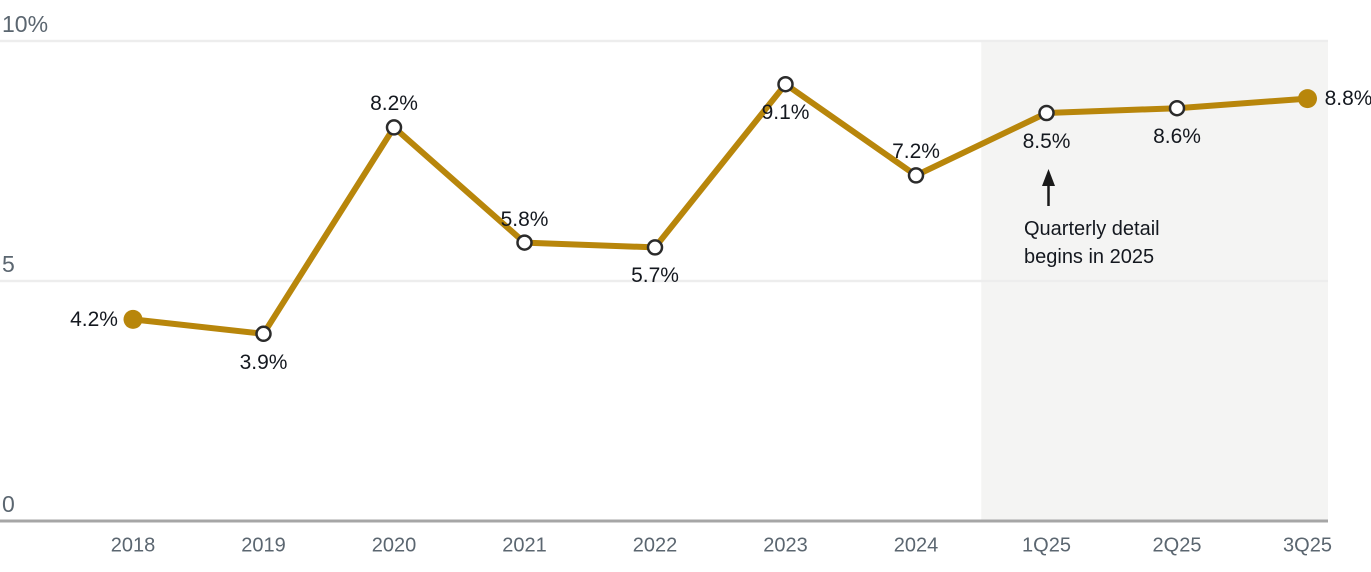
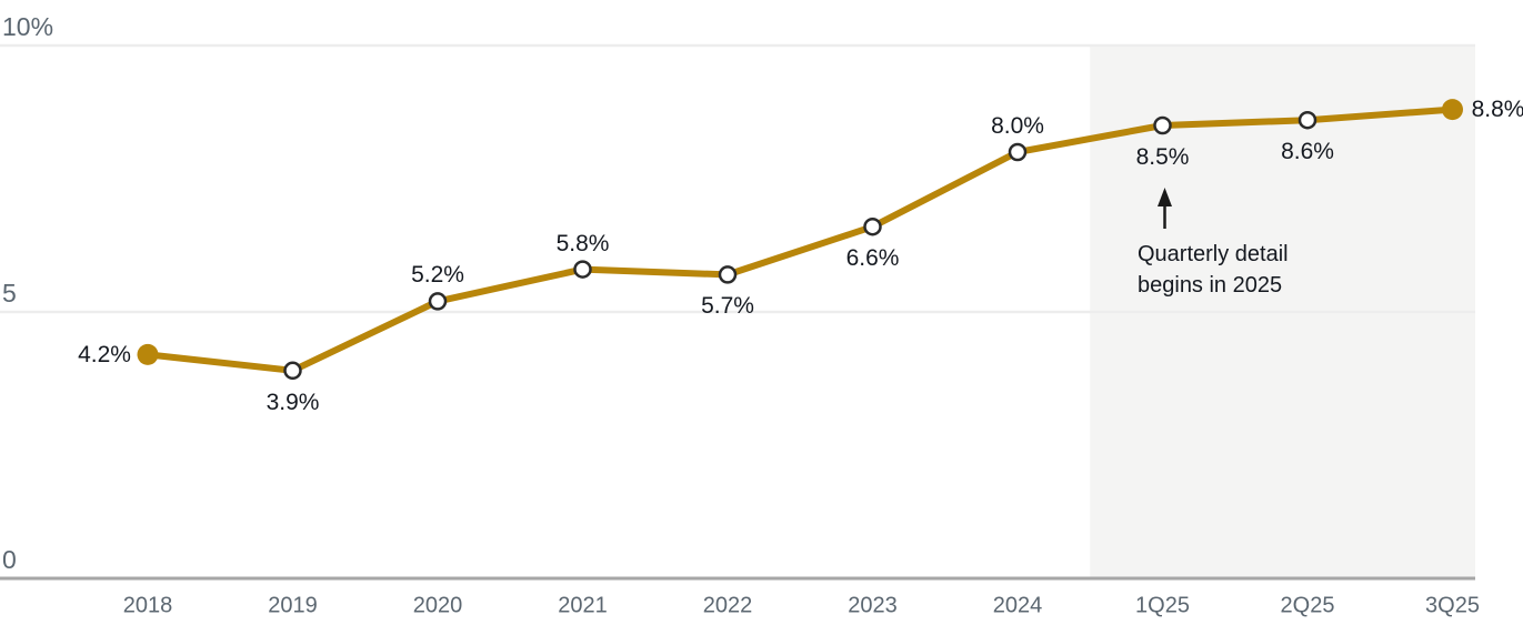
2020: 8.2% -> 5.2%
2023: 9.1% -> 6.6%
2024: 7.2% -> 8.0%
